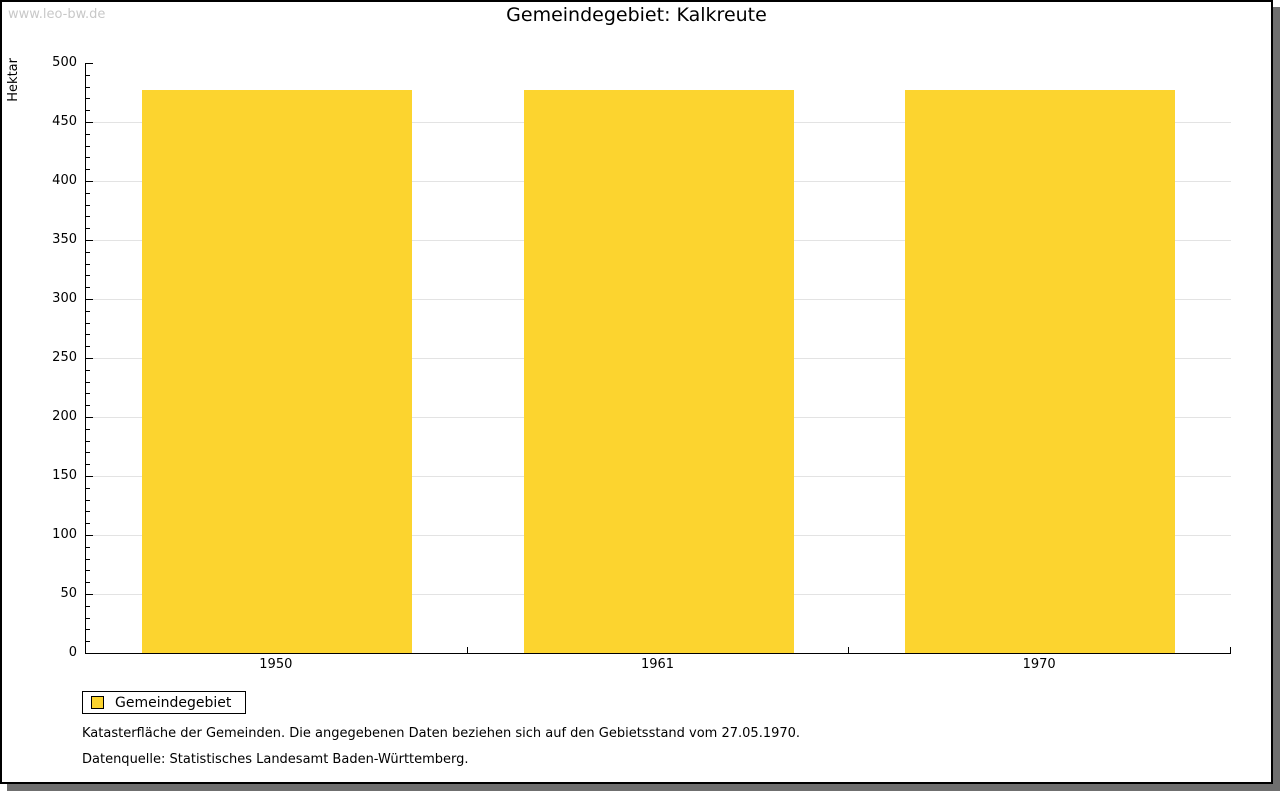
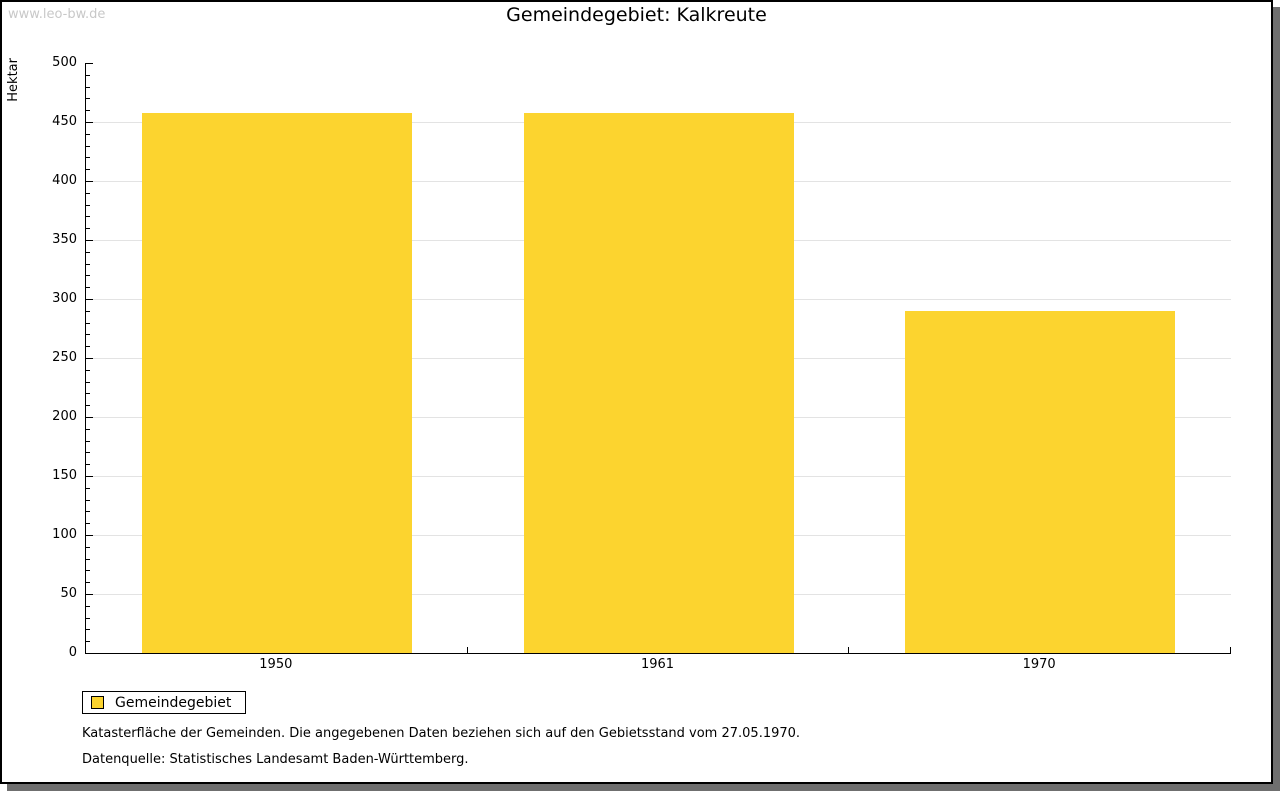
1950: 477 -> 458
1961: 477 -> 458
1970: 477 -> 290
